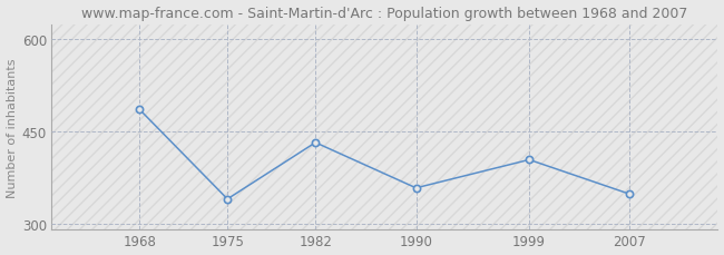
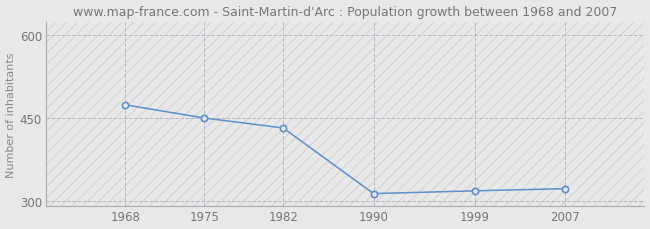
1968: 486 -> 474
1975: 340 -> 450
1990: 358 -> 313
1999: 404 -> 318
2007: 348 -> 322
